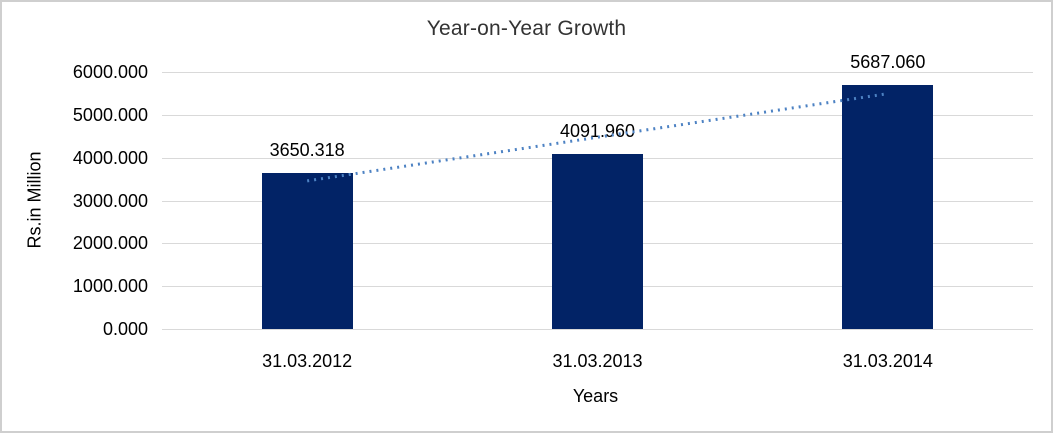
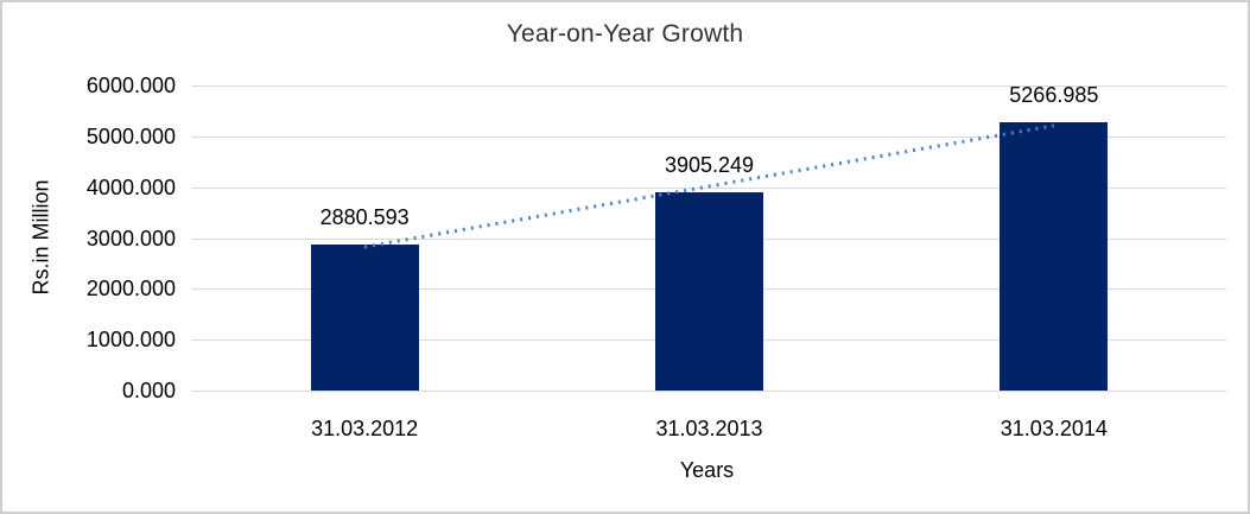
31.03.2012: 3650.318 -> 2880.593
31.03.2013: 4091.960 -> 3905.249
31.03.2014: 5687.060 -> 5266.985
